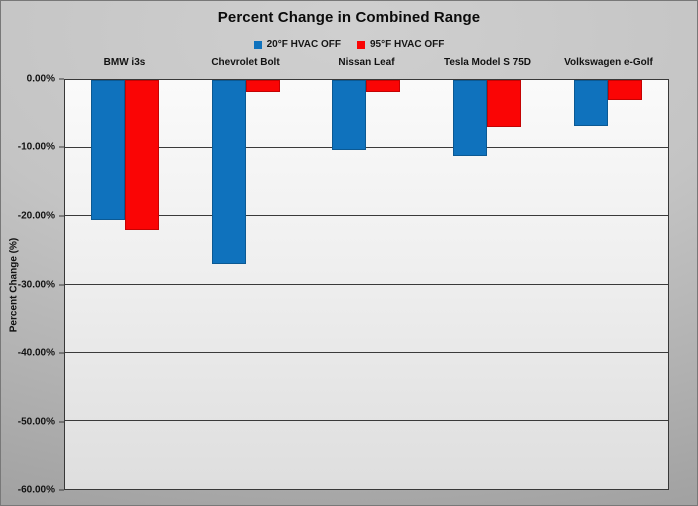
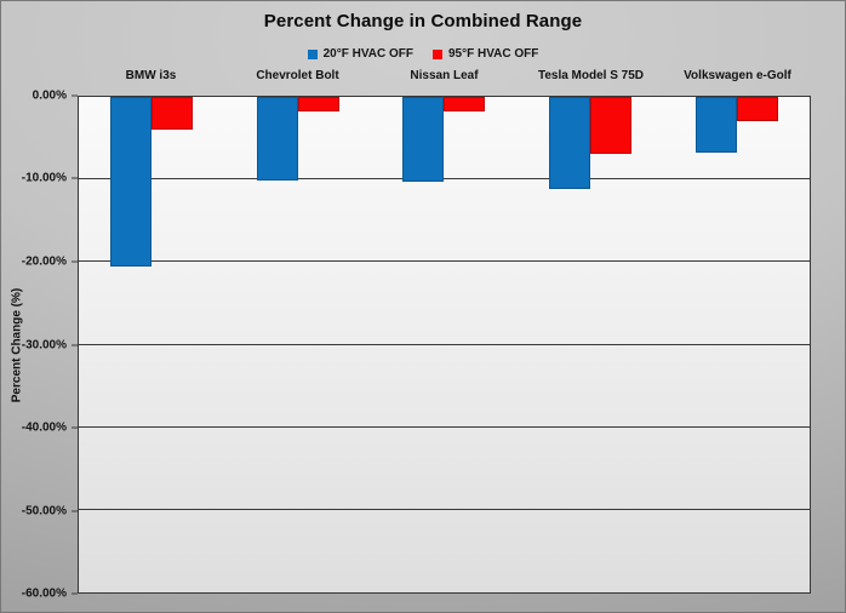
95°F HVAC OFF/BMW i3s: -22% -> -4%
20°F HVAC OFF/Chevrolet Bolt: -27% -> -10%
